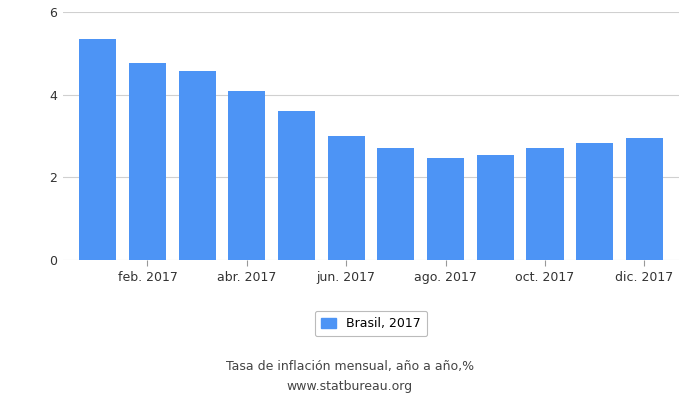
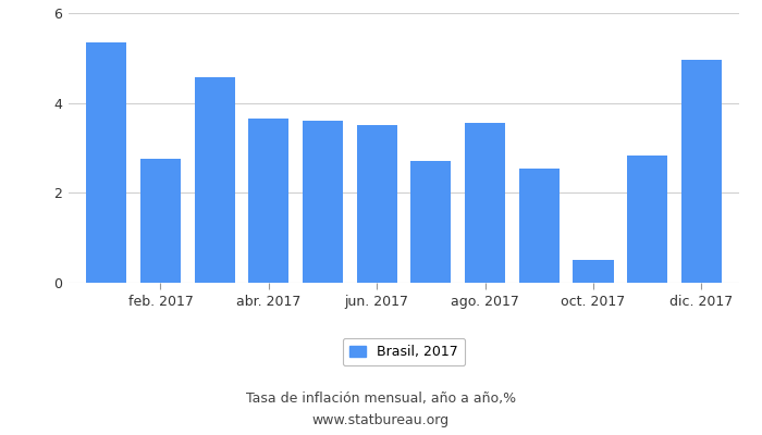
feb. 2017: 4.76 -> 2.75
abr. 2017: 4.08 -> 3.65
jun. 2017: 3.00 -> 3.50
ago. 2017: 2.46 -> 3.55
oct. 2017: 2.70 -> 0.50
dic. 2017: 2.95 -> 4.95
